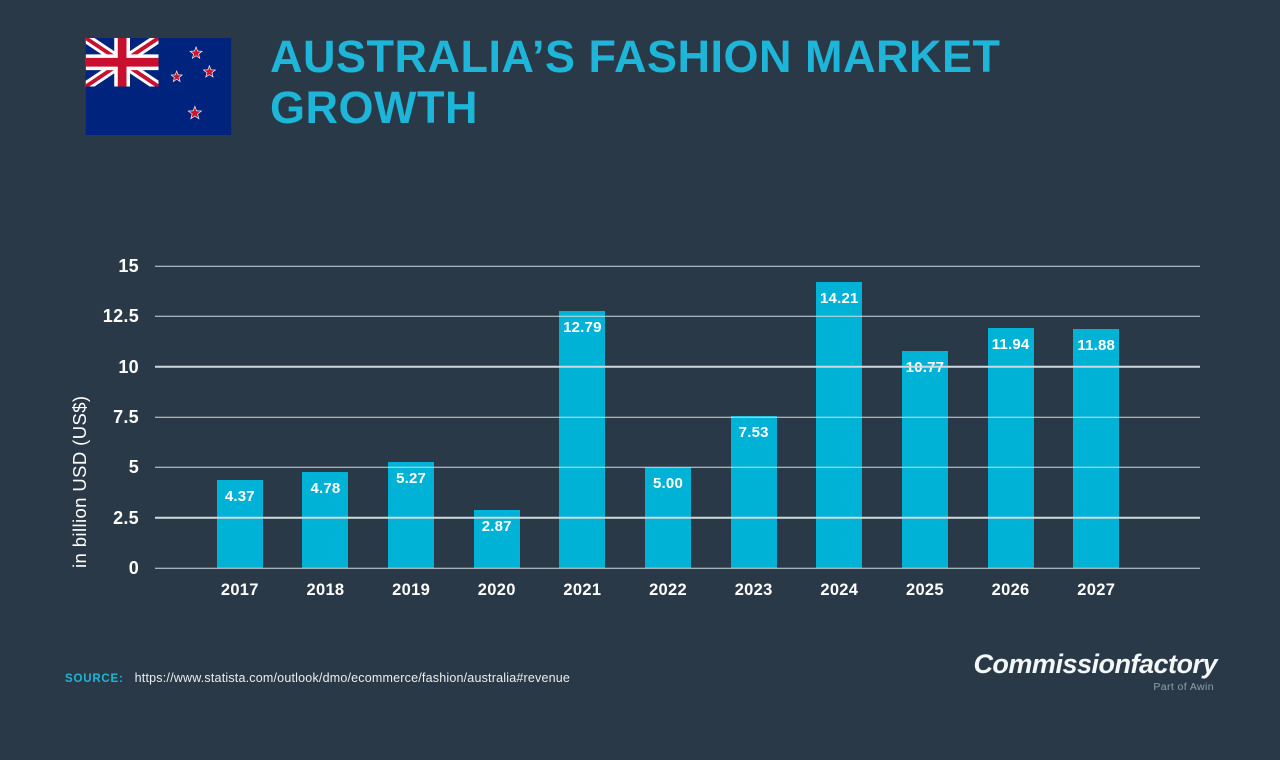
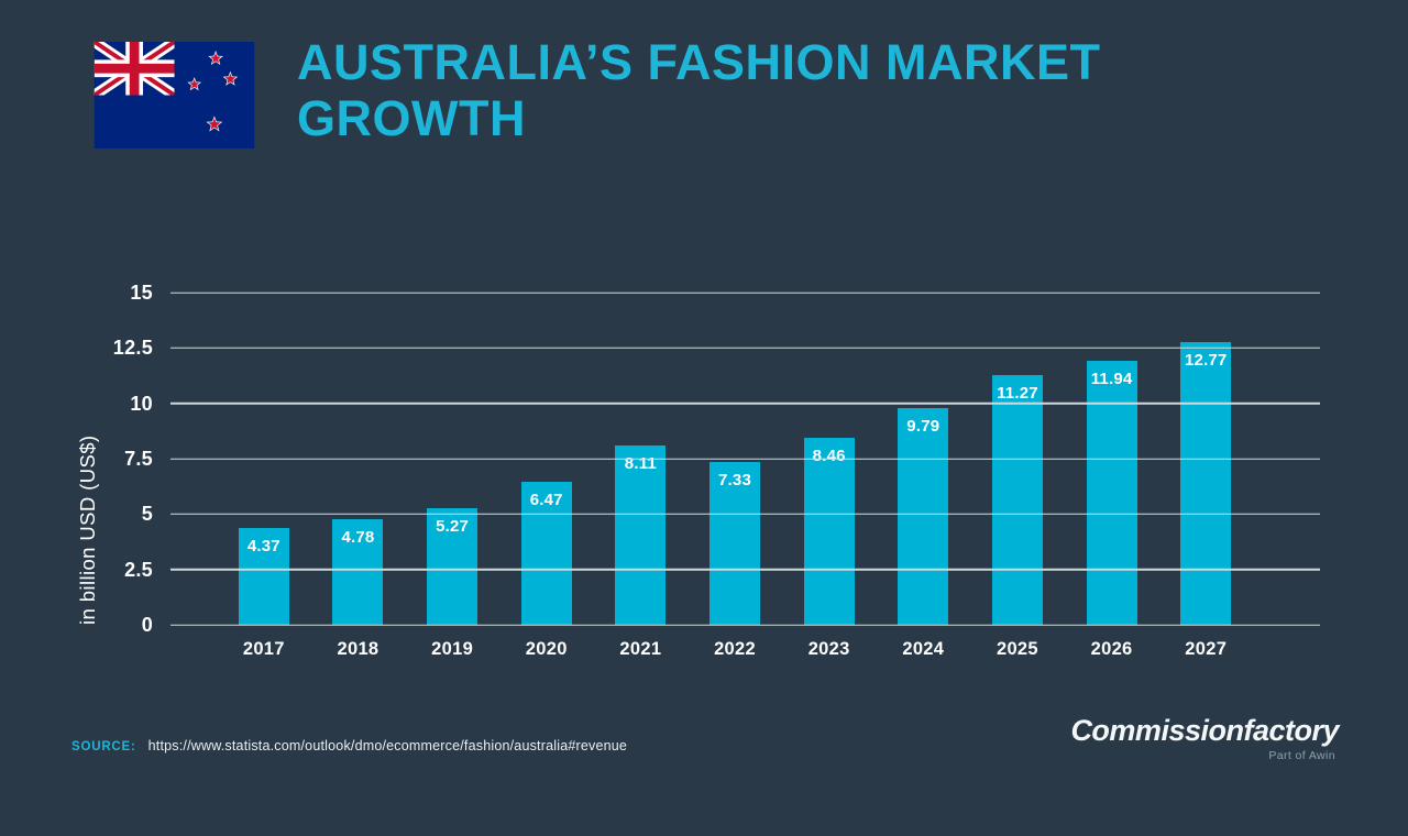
2020: 2.87 -> 6.47
2021: 12.79 -> 8.11
2022: 5.00 -> 7.33
2023: 7.53 -> 8.46
2024: 14.21 -> 9.79
2025: 10.77 -> 11.27
2027: 11.88 -> 12.77
